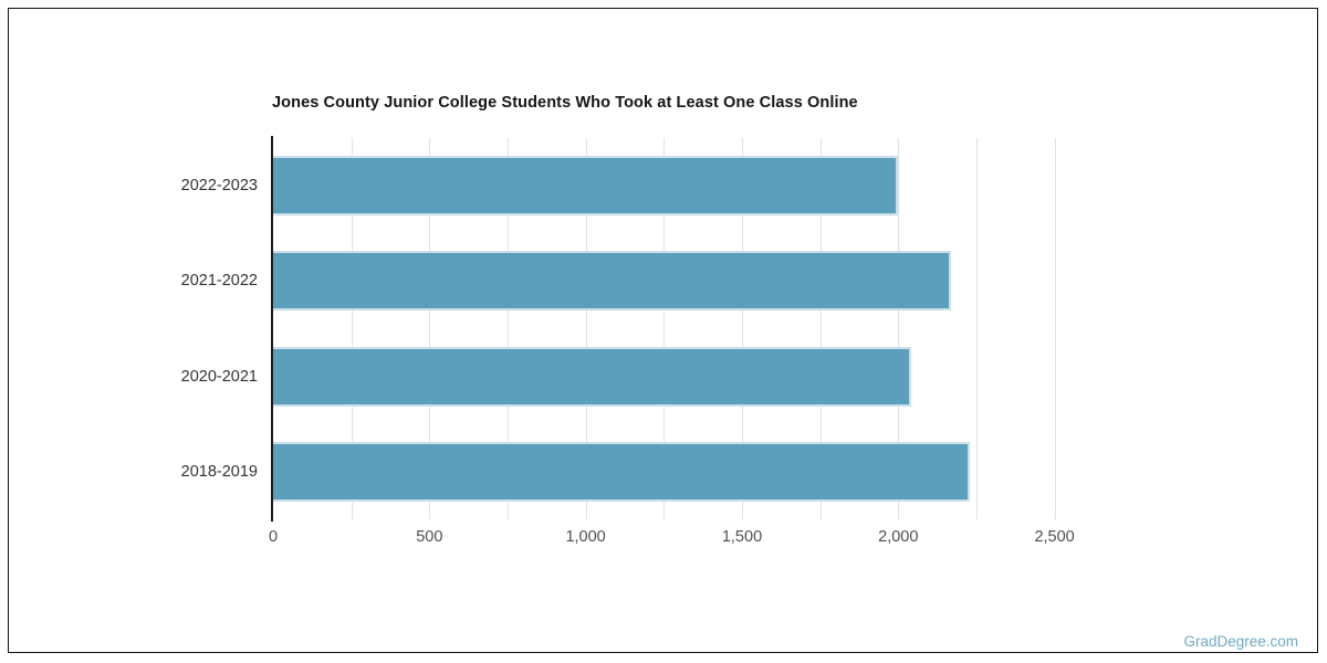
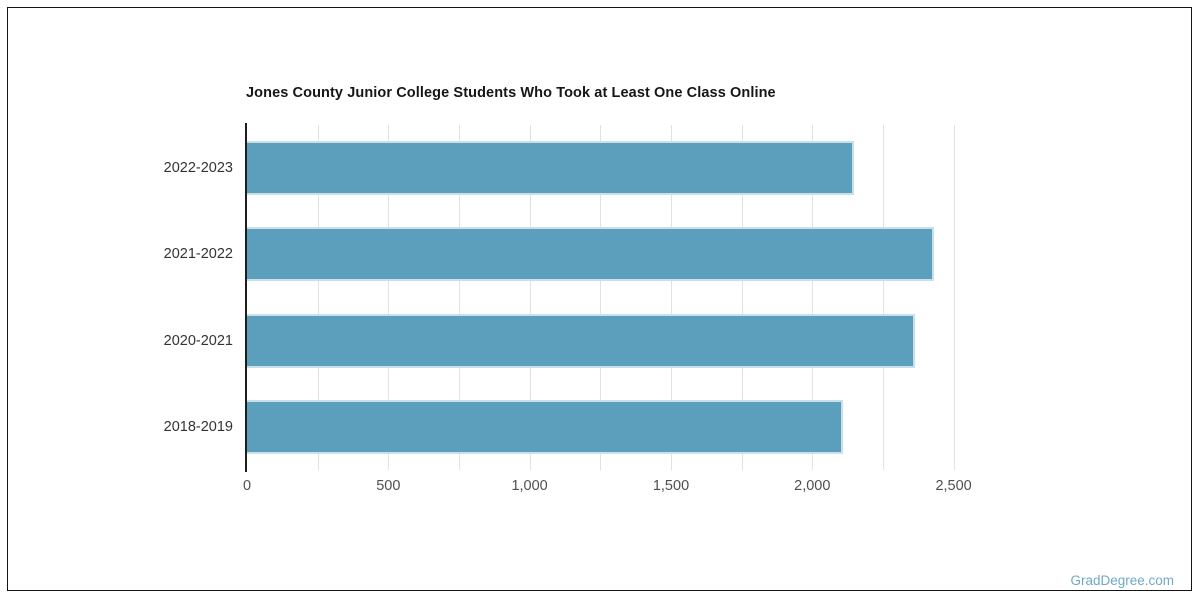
2022-2023: 2000 -> 2150
2021-2022: 2170 -> 2430
2020-2021: 2040 -> 2360
2018-2019: 2230 -> 2110
